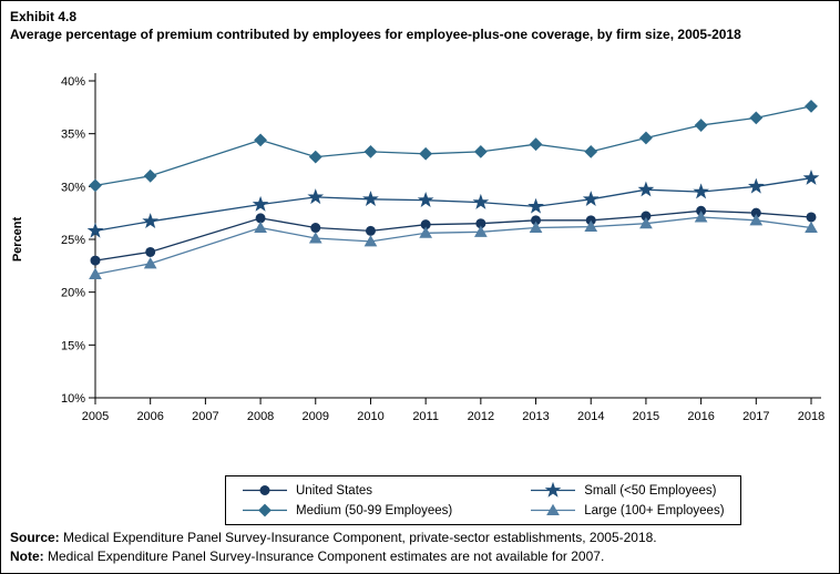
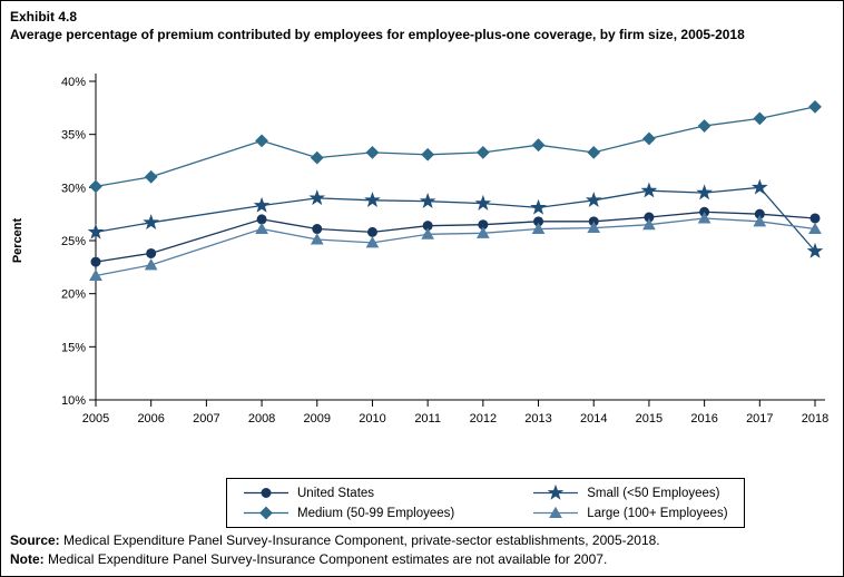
Small (<50 Employees)/2018: 31% -> 24%
